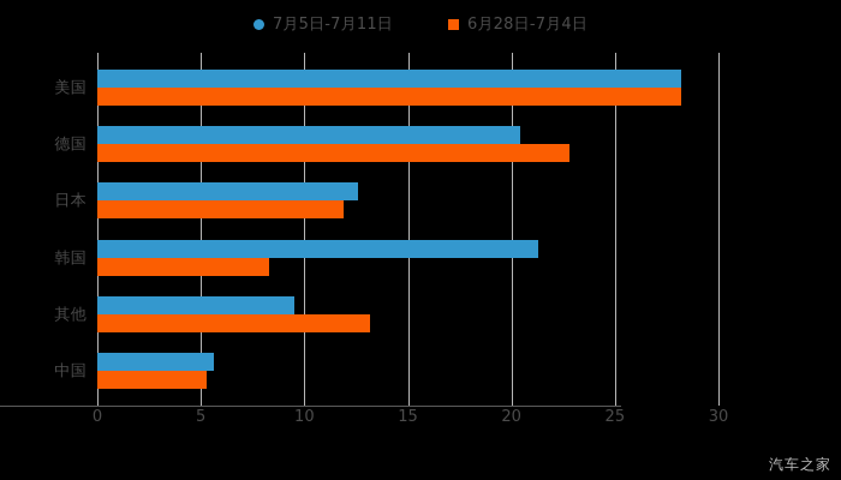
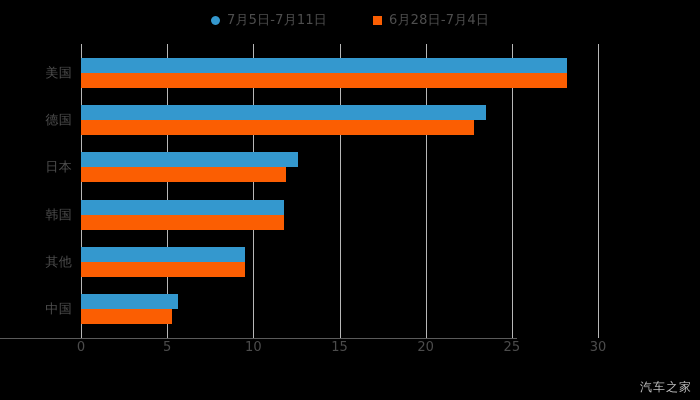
7月5日-7月11日/德国: 20.4 -> 23.5
7月5日-7月11日/韩国: 21.3 -> 11.8
6月28日-7月4日/韩国: 8.3 -> 11.8
6月28日-7月4日/其他: 13.2 -> 9.5
